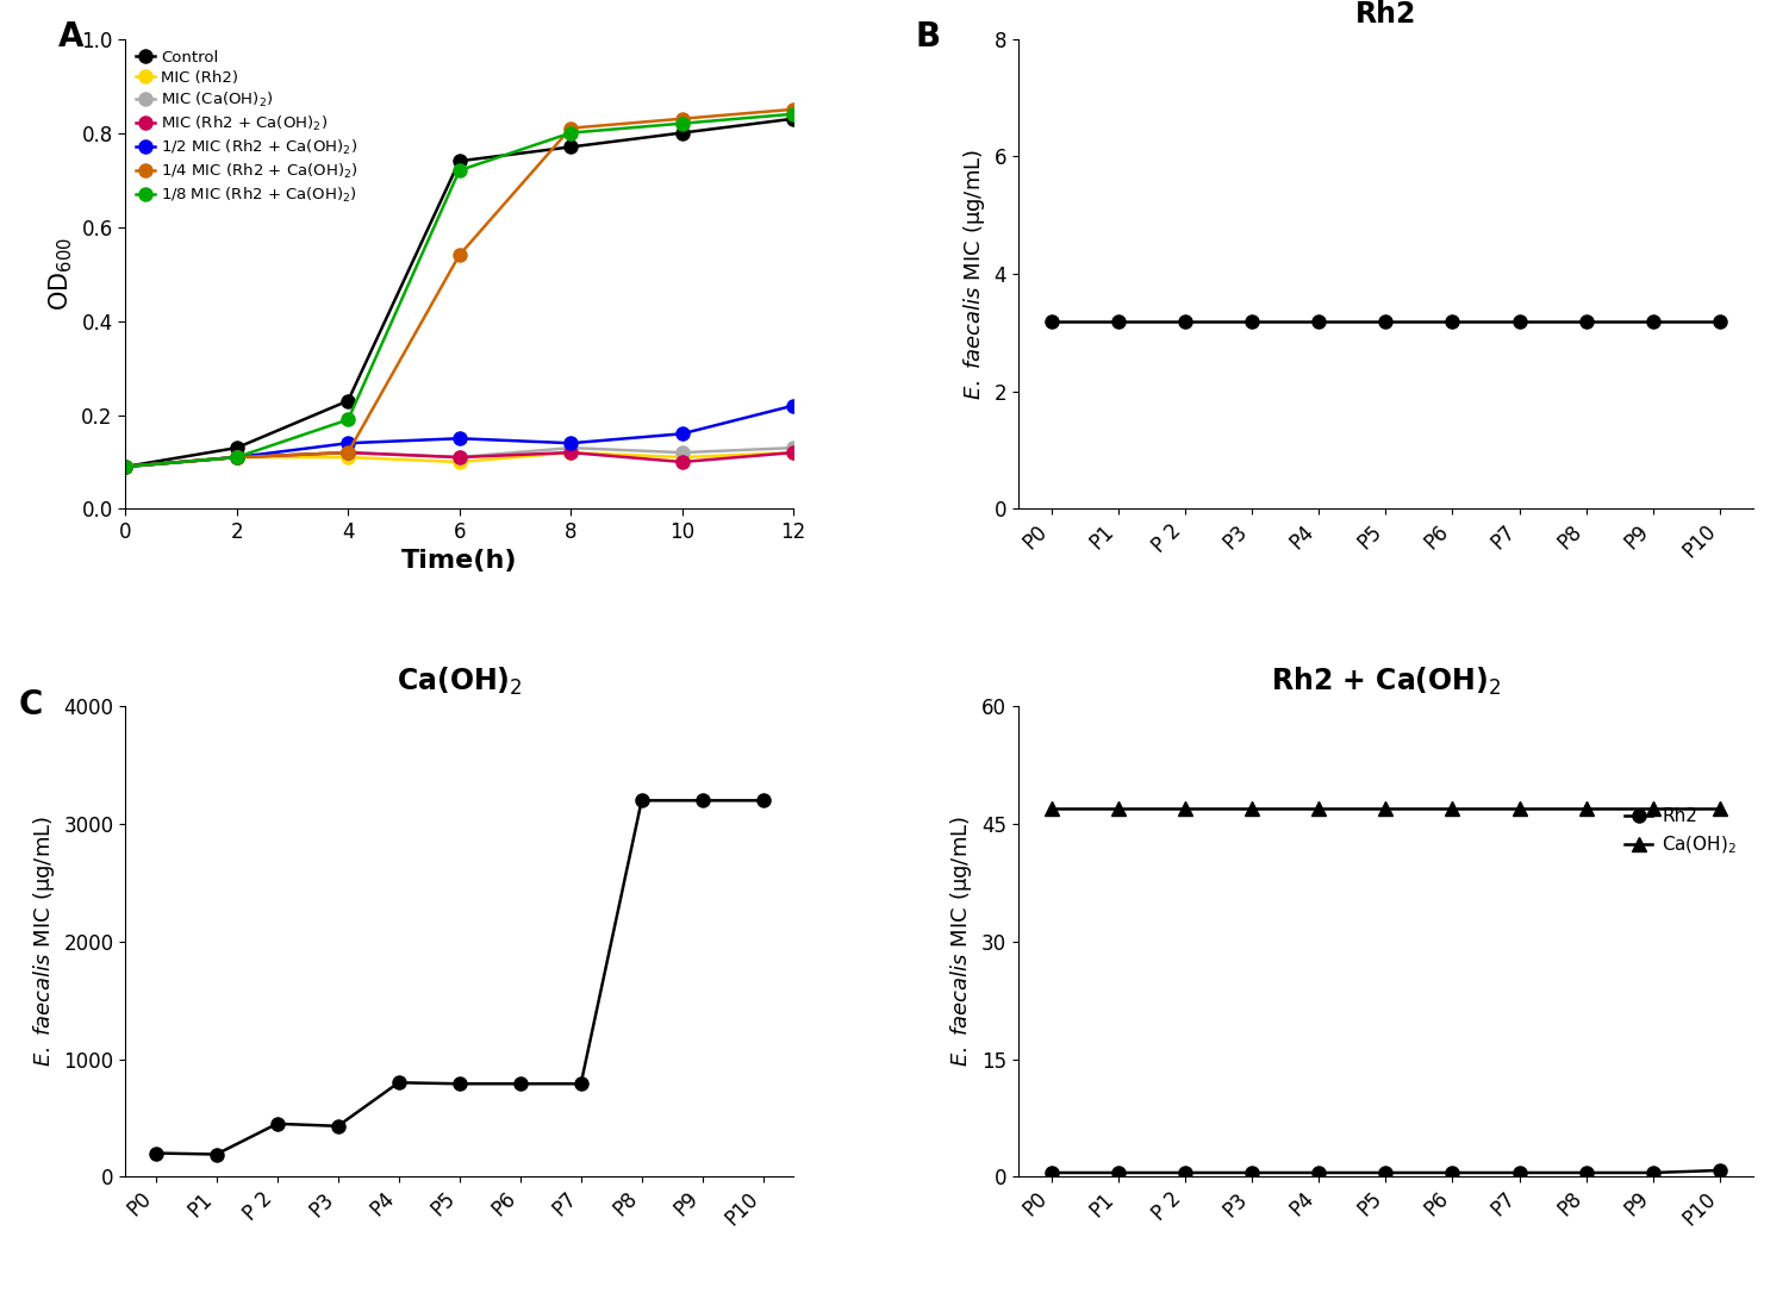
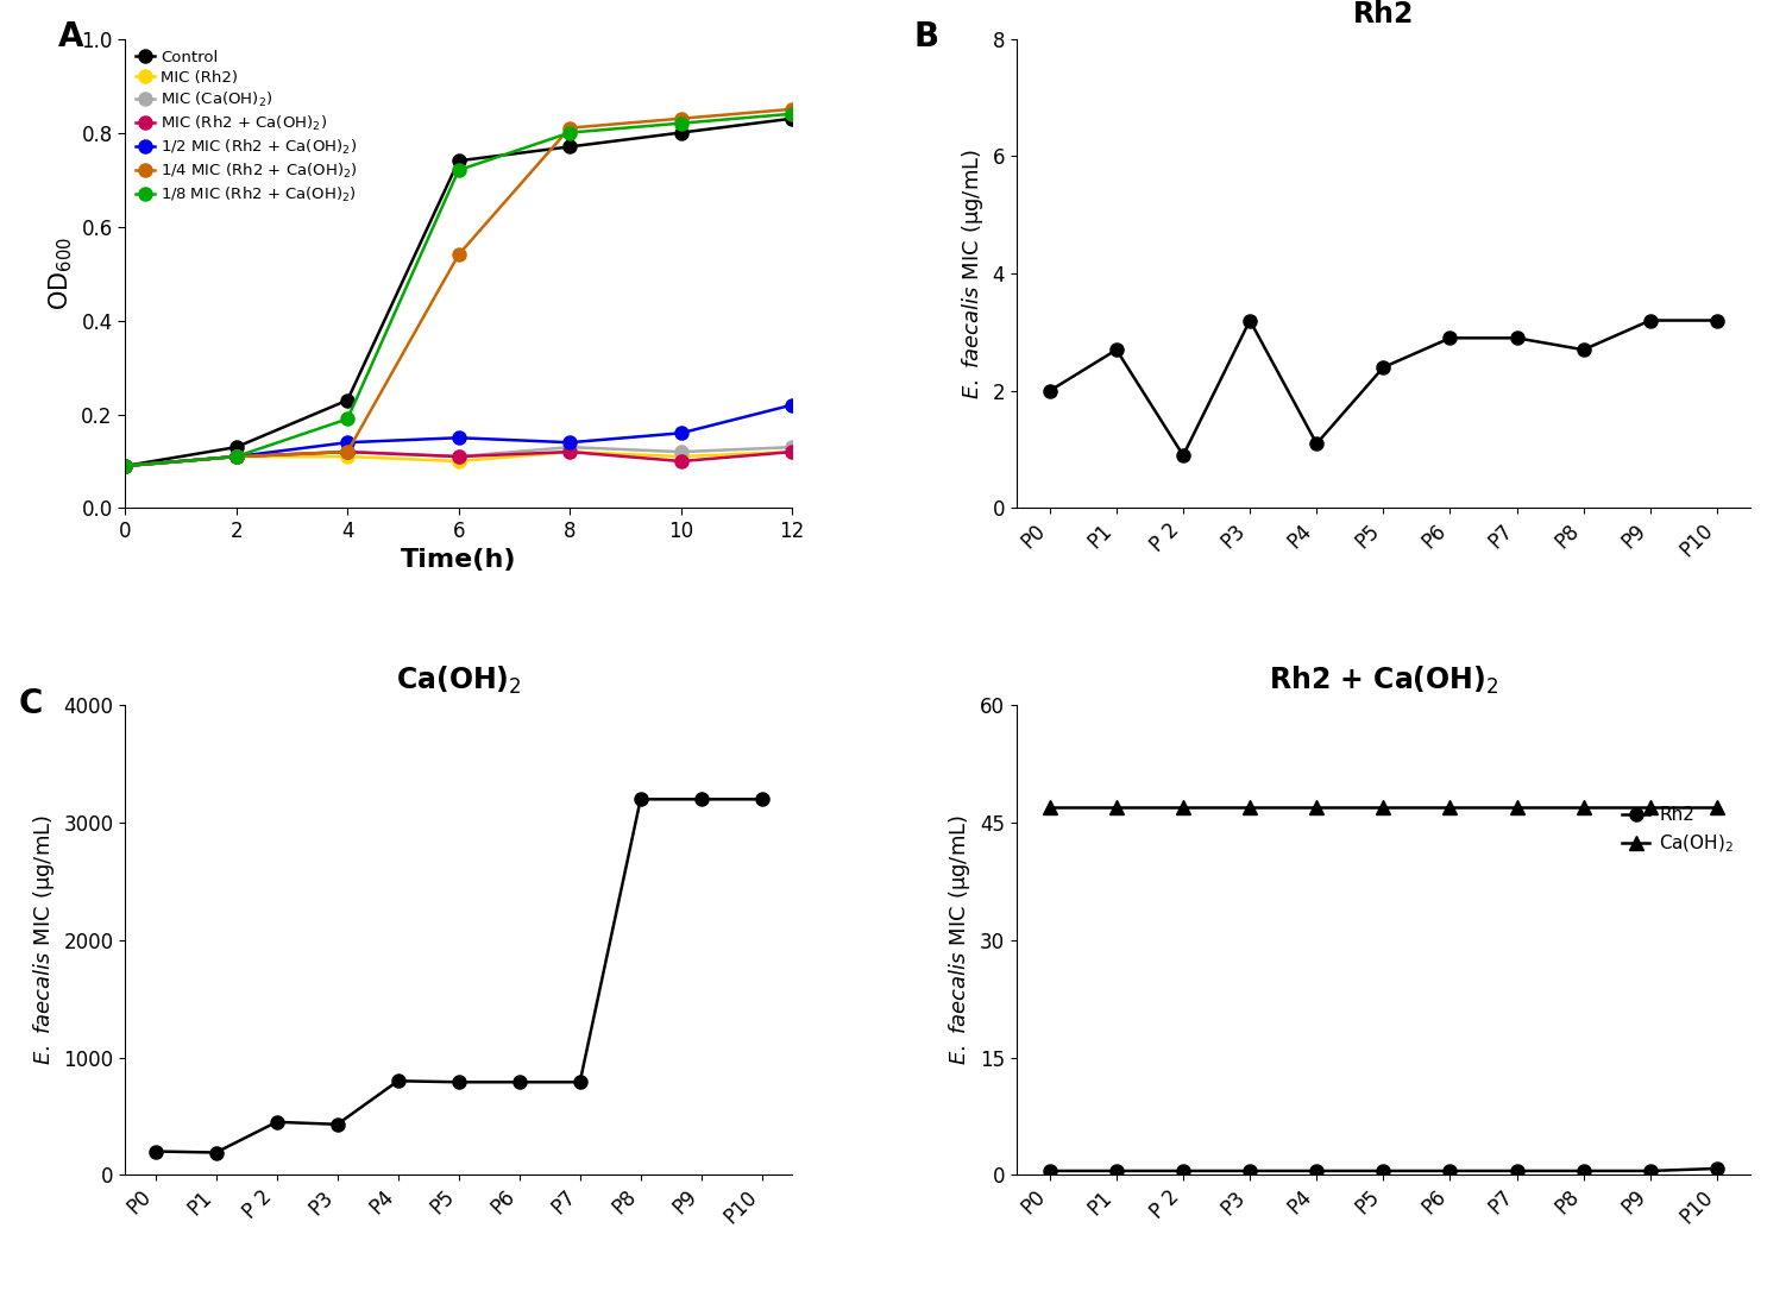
Rh2/P0: 3.2 -> 2.0
Rh2/P1: 3.2 -> 2.7
Rh2/P 2: 3.2 -> 0.9
Rh2/P4: 3.2 -> 1.1
Rh2/P5: 3.2 -> 2.4
Rh2/P6: 3.2 -> 2.9
Rh2/P7: 3.2 -> 2.9
Rh2/P8: 3.2 -> 2.7
